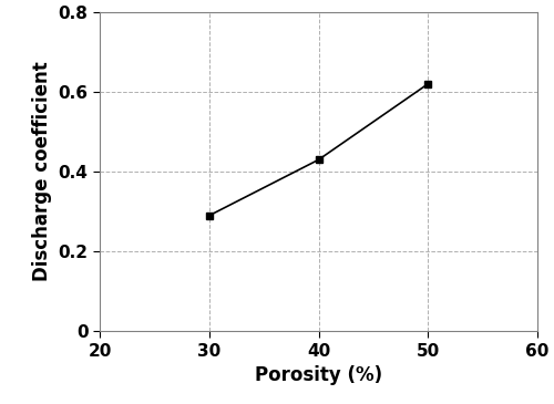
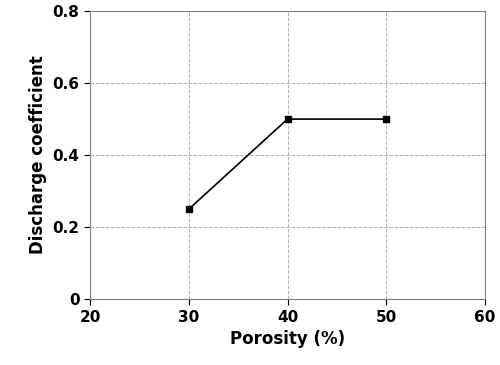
30: 0.29 -> 0.25
40: 0.43 -> 0.50
50: 0.62 -> 0.50
